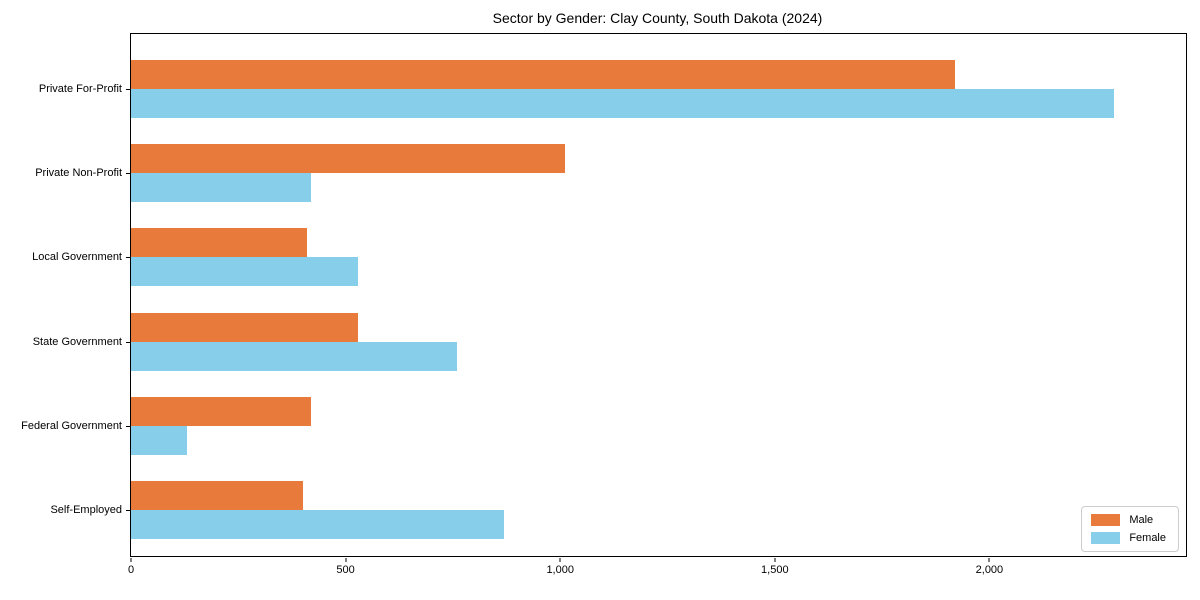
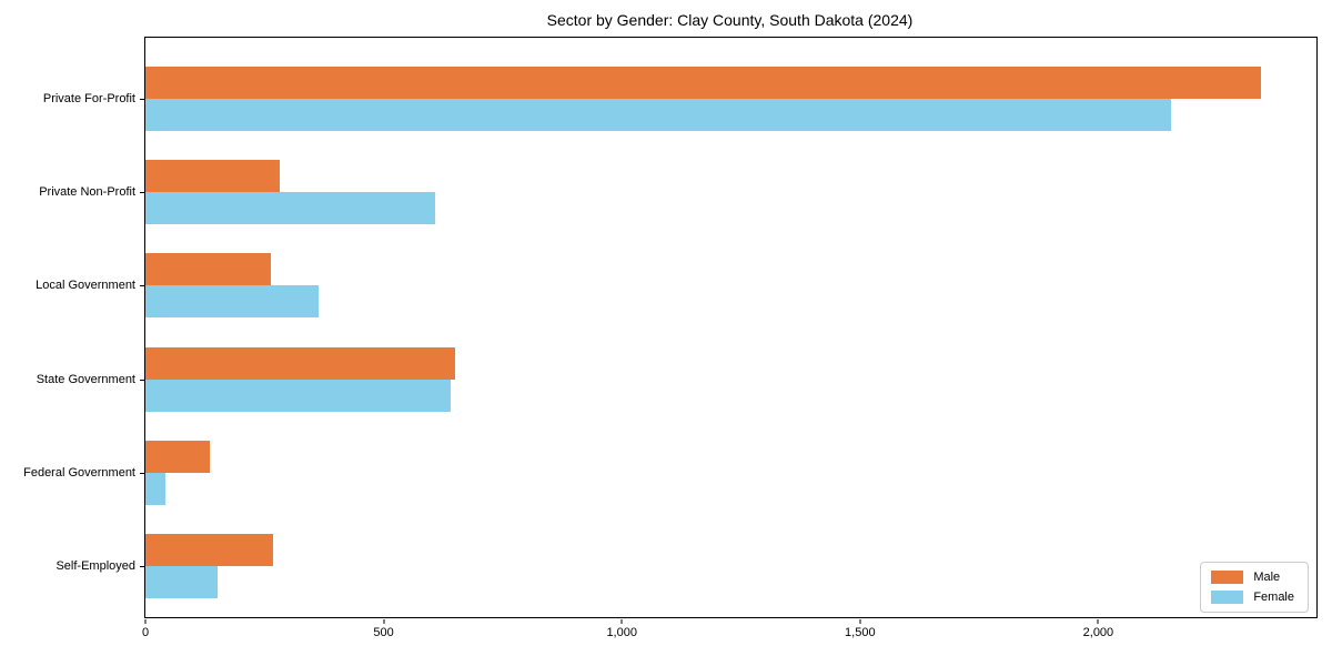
Male/Private For-Profit: 1920 -> 2340
Female/Private For-Profit: 2290 -> 2150
Male/Private Non-Profit: 1010 -> 280
Female/Private Non-Profit: 420 -> 610
Male/Local Government: 410 -> 260
Female/Local Government: 530 -> 360
Male/State Government: 530 -> 650
Female/State Government: 760 -> 640
Male/Federal Government: 420 -> 140
Female/Federal Government: 130 -> 40
Male/Self-Employed: 400 -> 270
Female/Self-Employed: 870 -> 150
